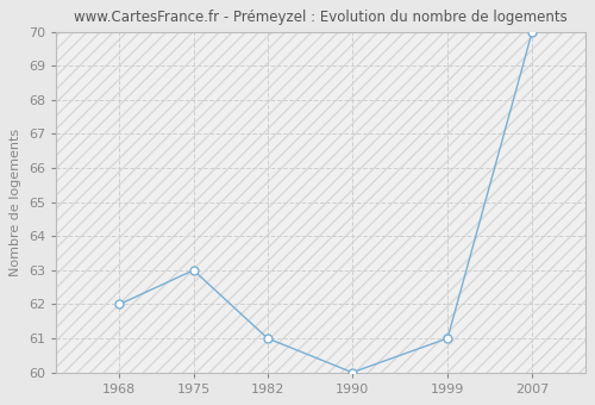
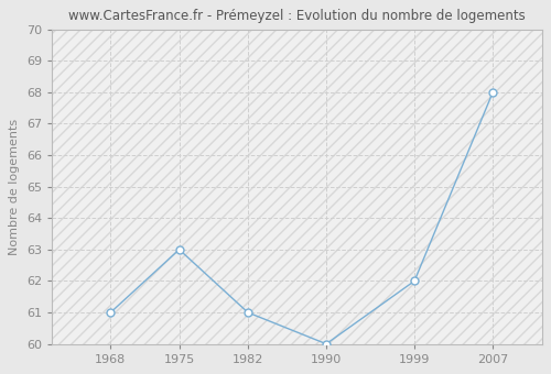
1968: 62 -> 61
1999: 61 -> 62
2007: 70 -> 68
